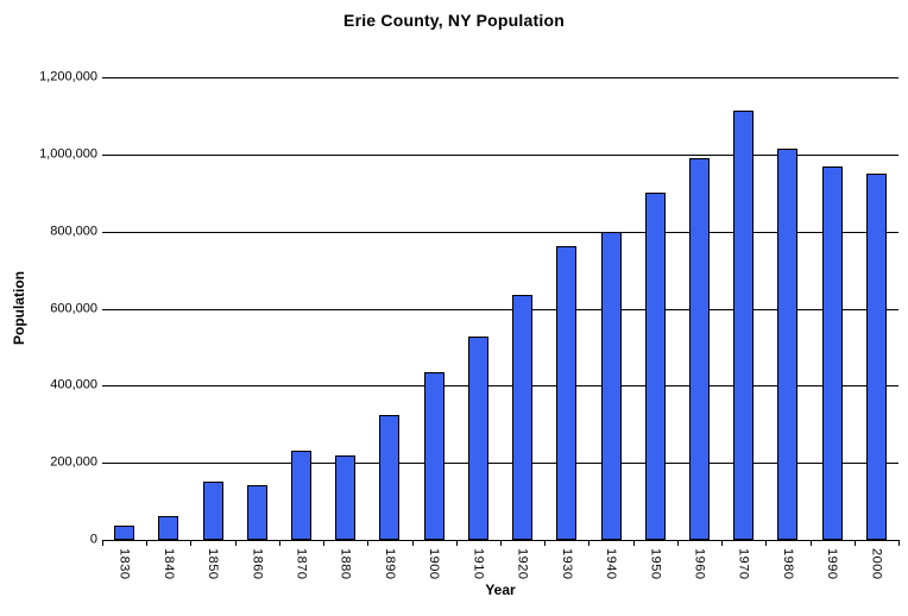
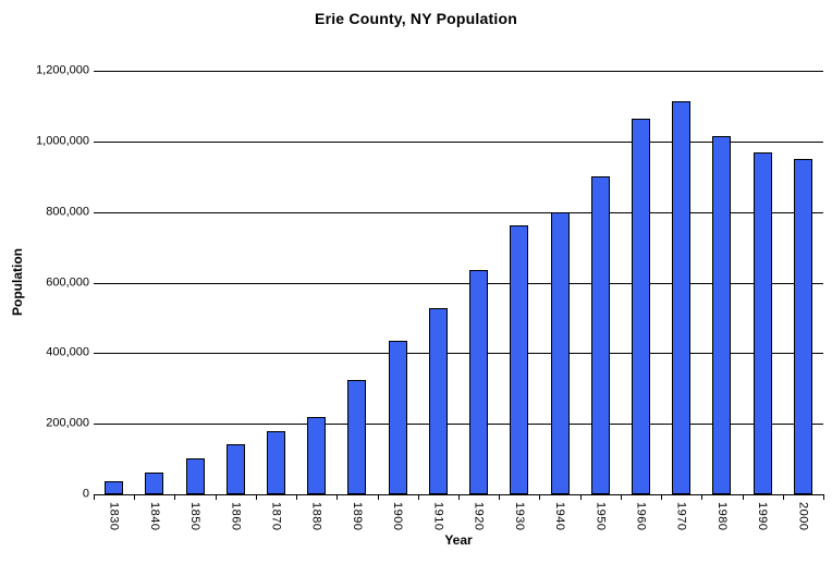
1850: 150000 -> 100000
1870: 230000 -> 180000
1960: 990000 -> 1060000
